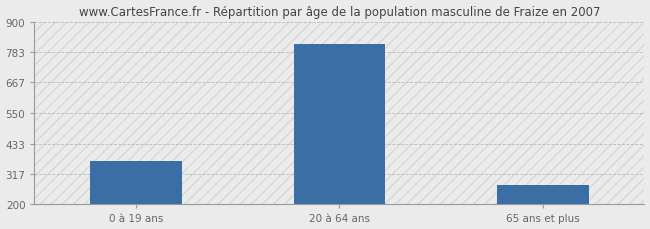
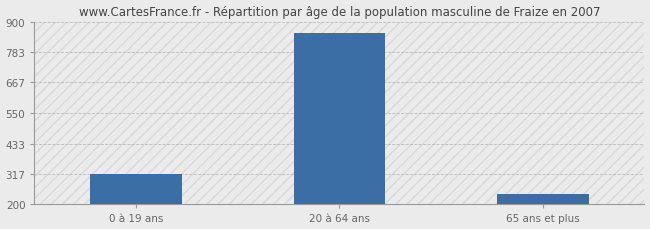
0 à 19 ans: 365 -> 317
20 à 64 ans: 815 -> 855
65 ans et plus: 275 -> 240
